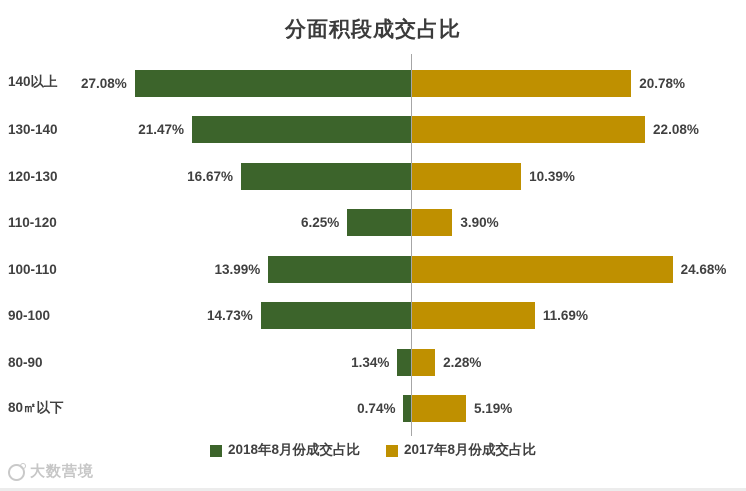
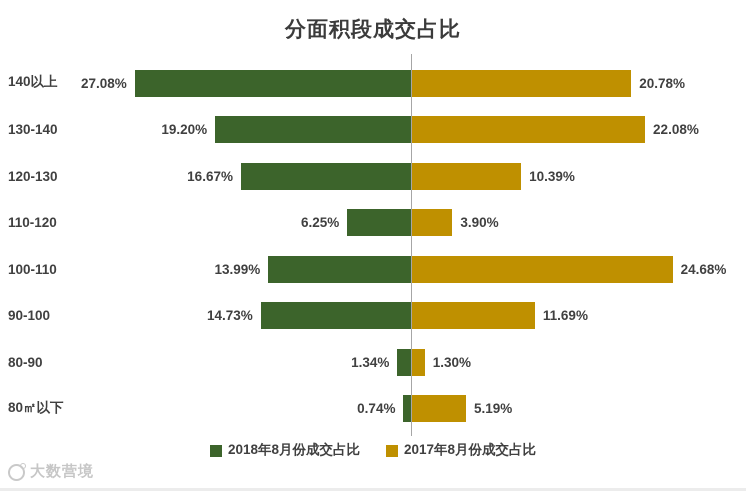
2018年8月份成交占比/130-140: 21.47% -> 19.20%
2017年8月份成交占比/80-90: 2.28% -> 1.30%
